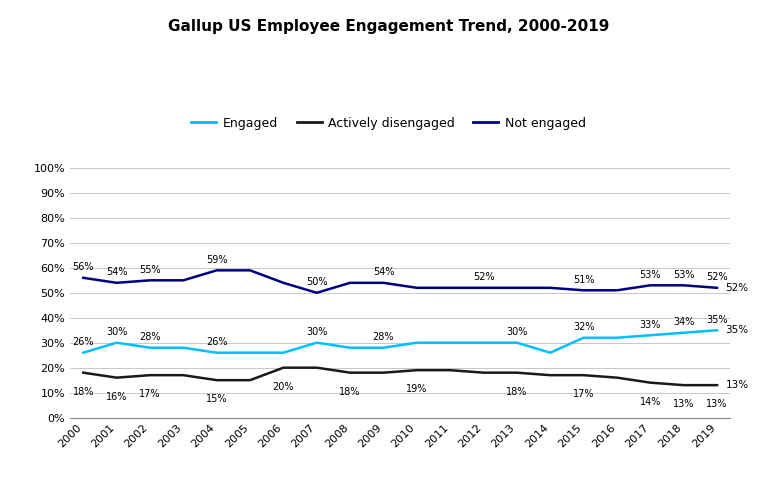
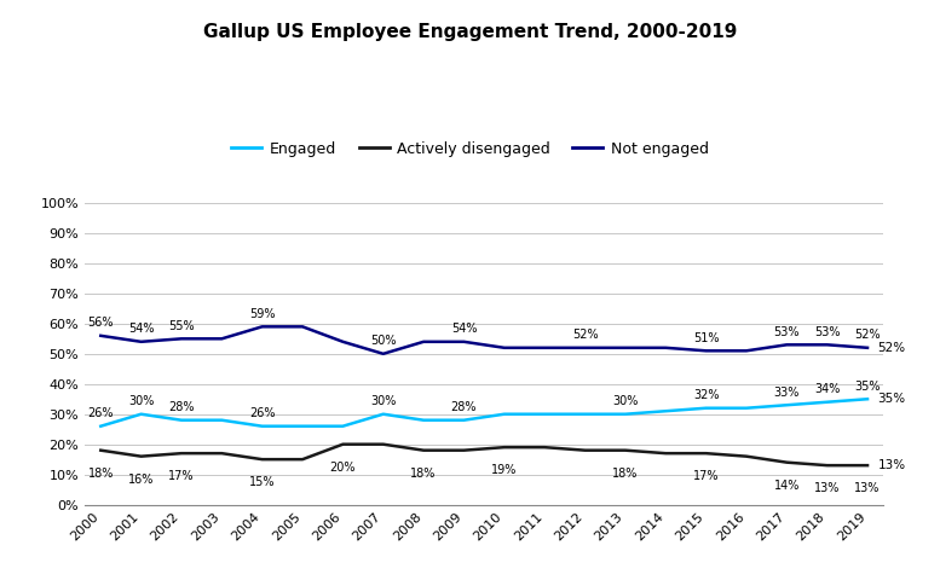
Engaged/2014: 26% -> 31%
